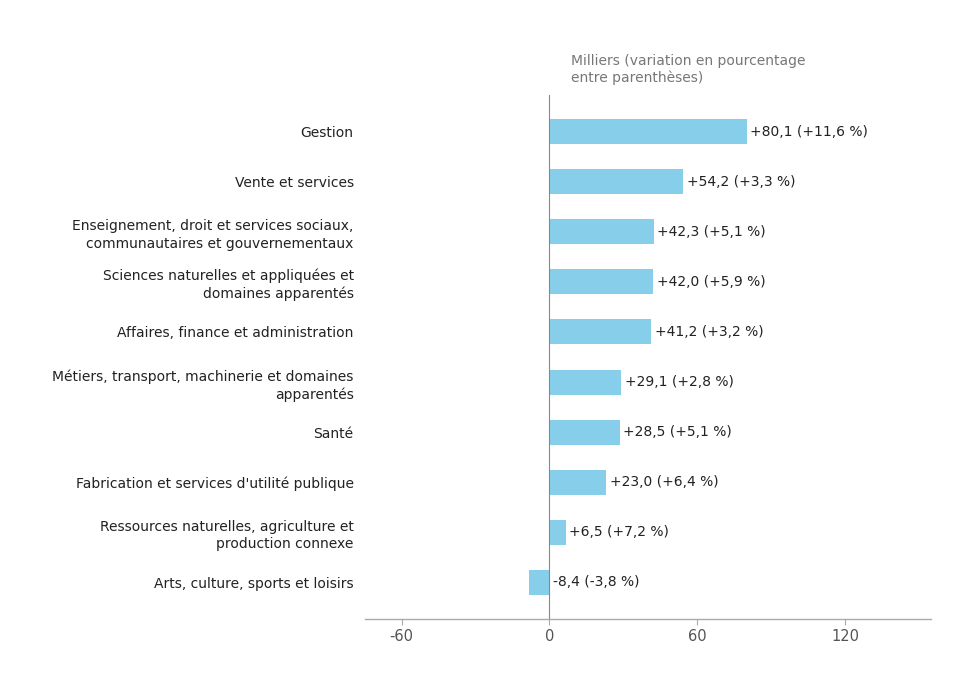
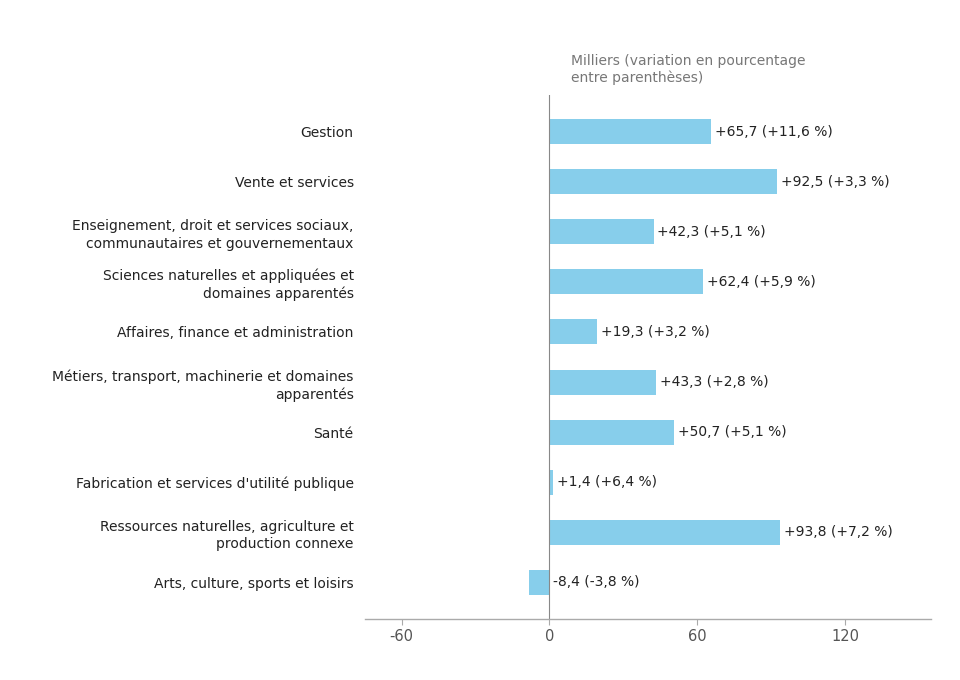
Gestion: +80,1 -> +65,7
Vente et services: +54,2 -> +92,5
Sciences naturelles et appliquées et domaines apparentés: +42,0 -> +62,4
Affaires, finance et administration: +41,2 -> +19,3
Métiers, transport, machinerie et domaines apparentés: +29,1 -> +43,3
Santé: +28,5 -> +50,7
Fabrication et services d'utilité publique: +23,0 -> +1,4
Ressources naturelles, agriculture et production connexe: +6,5 -> +93,8
